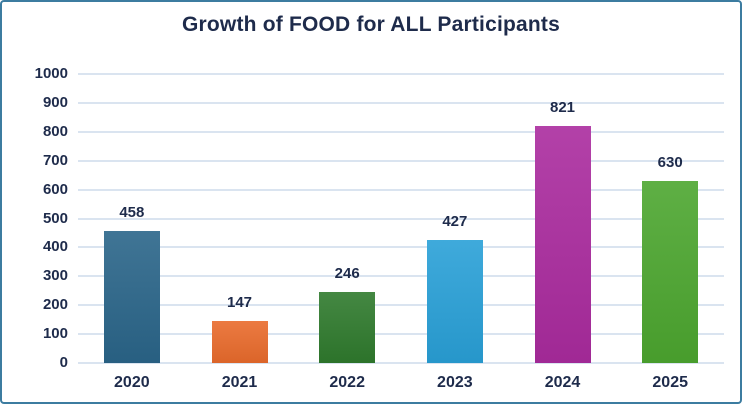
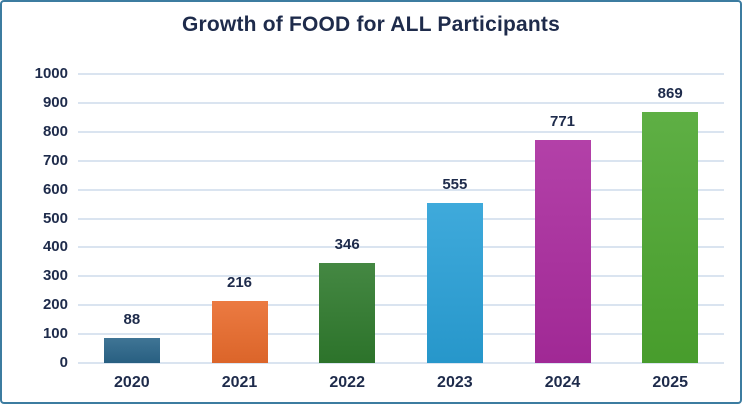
2020: 458 -> 88
2021: 147 -> 216
2022: 246 -> 346
2023: 427 -> 555
2024: 821 -> 771
2025: 630 -> 869
